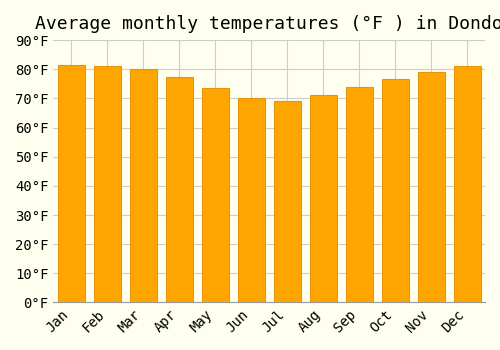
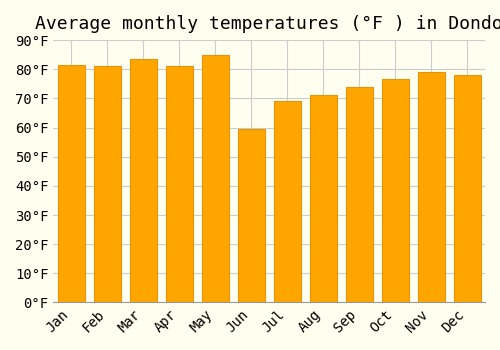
Mar: 80.0°F -> 83.5°F
Apr: 77.5°F -> 81.0°F
May: 73.5°F -> 85.0°F
Jun: 70.0°F -> 59.5°F
Dec: 81.0°F -> 78.0°F
